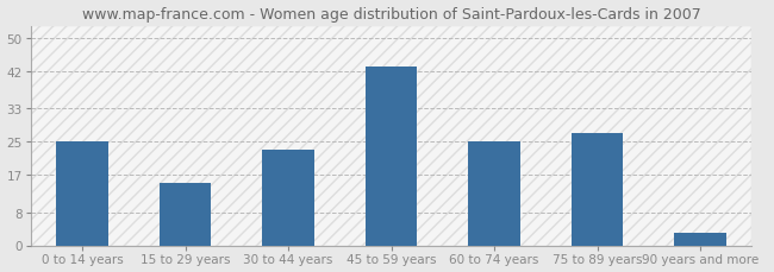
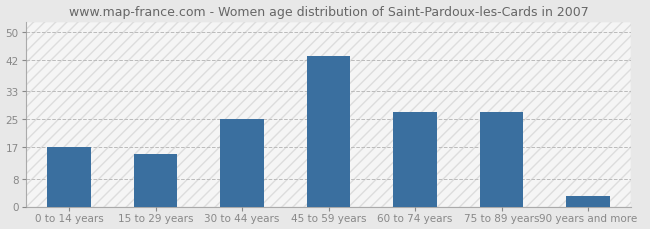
0 to 14 years: 25 -> 17
30 to 44 years: 23 -> 25
60 to 74 years: 25 -> 27
